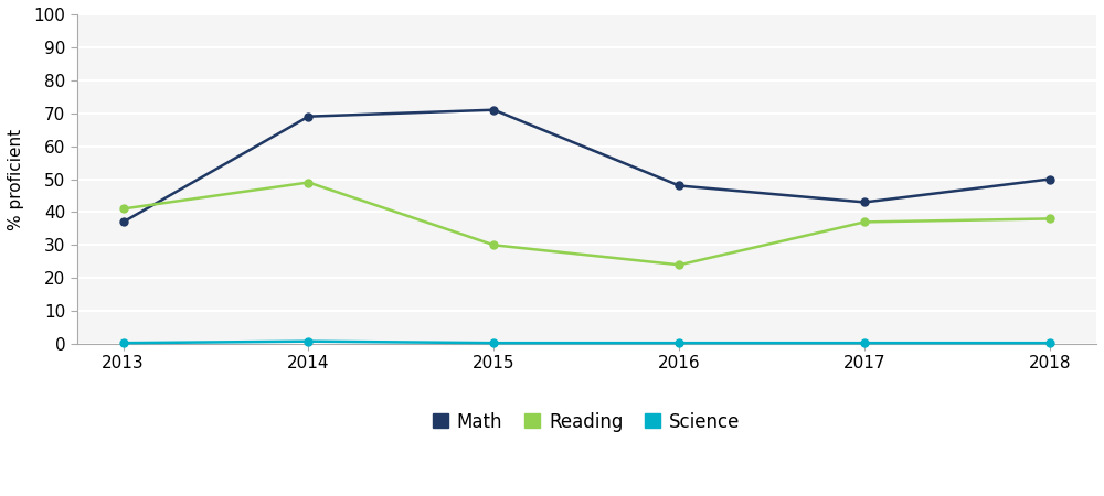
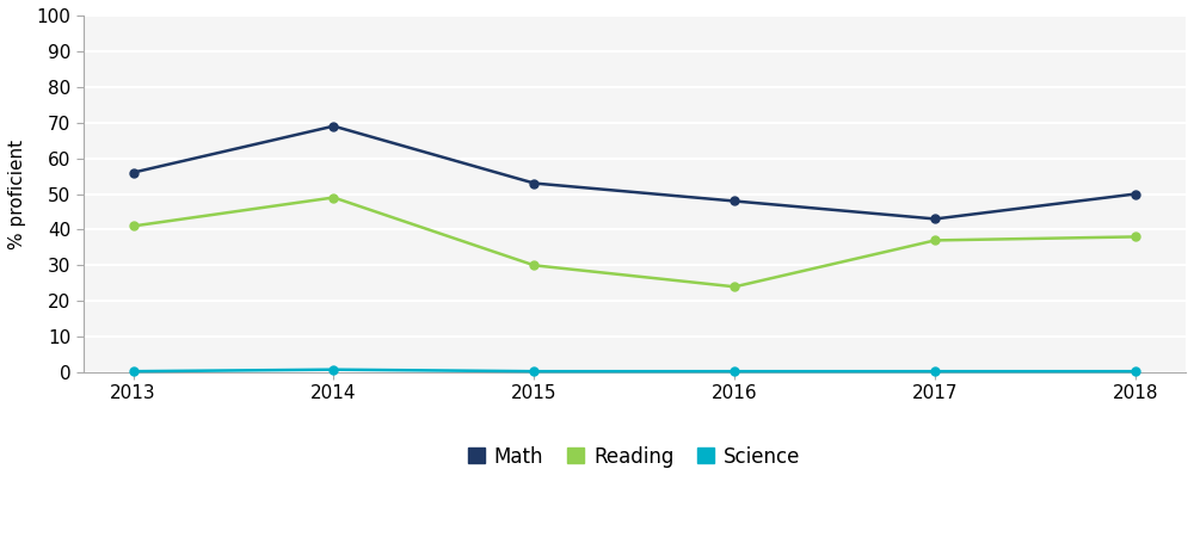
Math/2013: 37 -> 56
Math/2015: 71 -> 53
